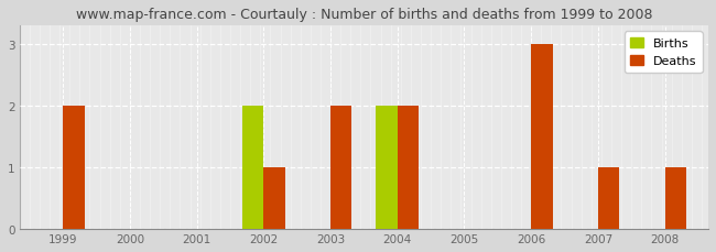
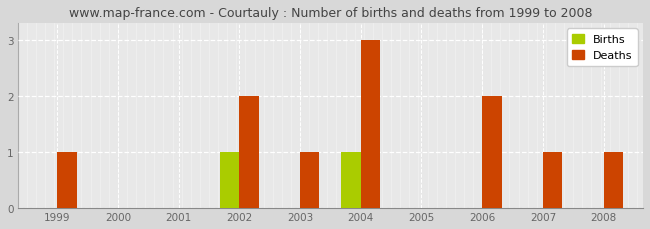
Deaths/1999: 2 -> 1
Births/2002: 2 -> 1
Deaths/2002: 1 -> 2
Deaths/2003: 2 -> 1
Births/2004: 2 -> 1
Deaths/2004: 2 -> 3
Deaths/2006: 3 -> 2
